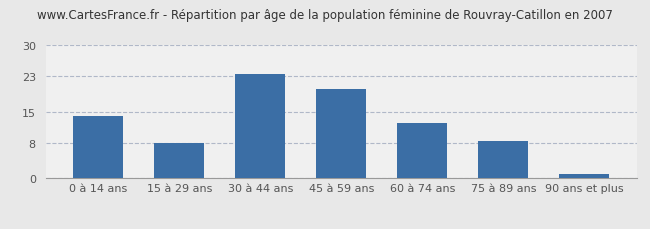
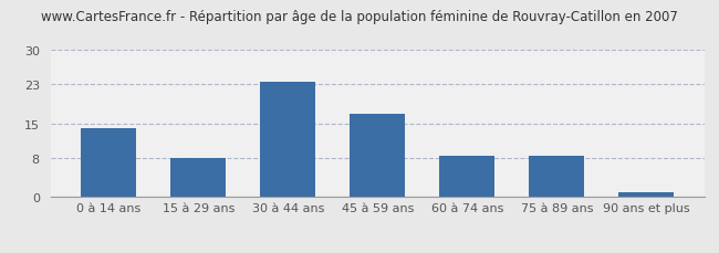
45 à 59 ans: 20.0 -> 17.0
60 à 74 ans: 12.5 -> 8.5
